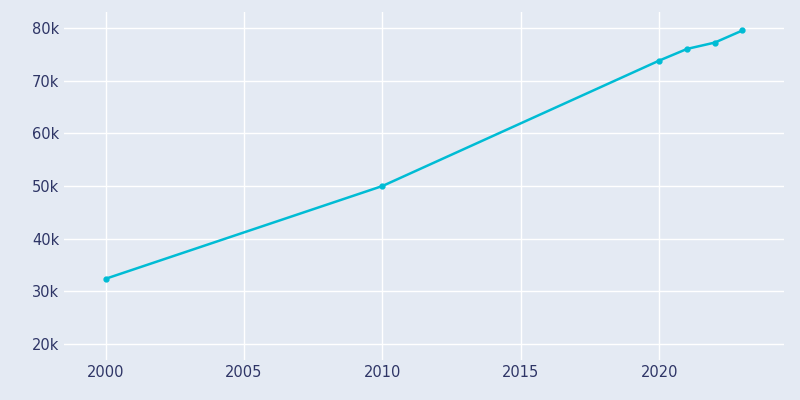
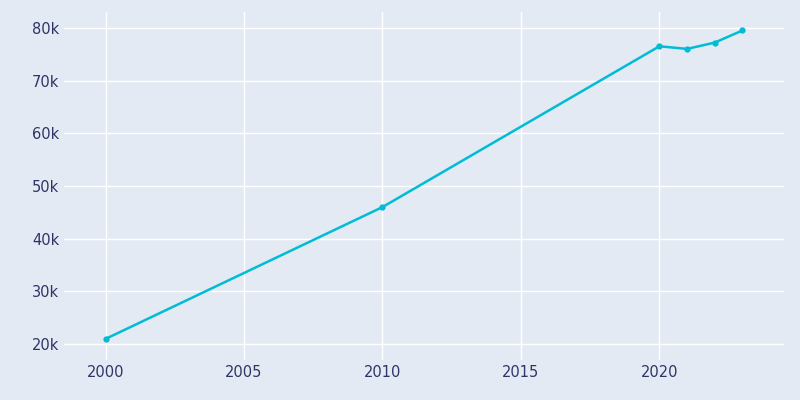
2000: 32.4k -> 21.0k
2010: 50.0k -> 46.0k
2020: 73.8k -> 76.5k
